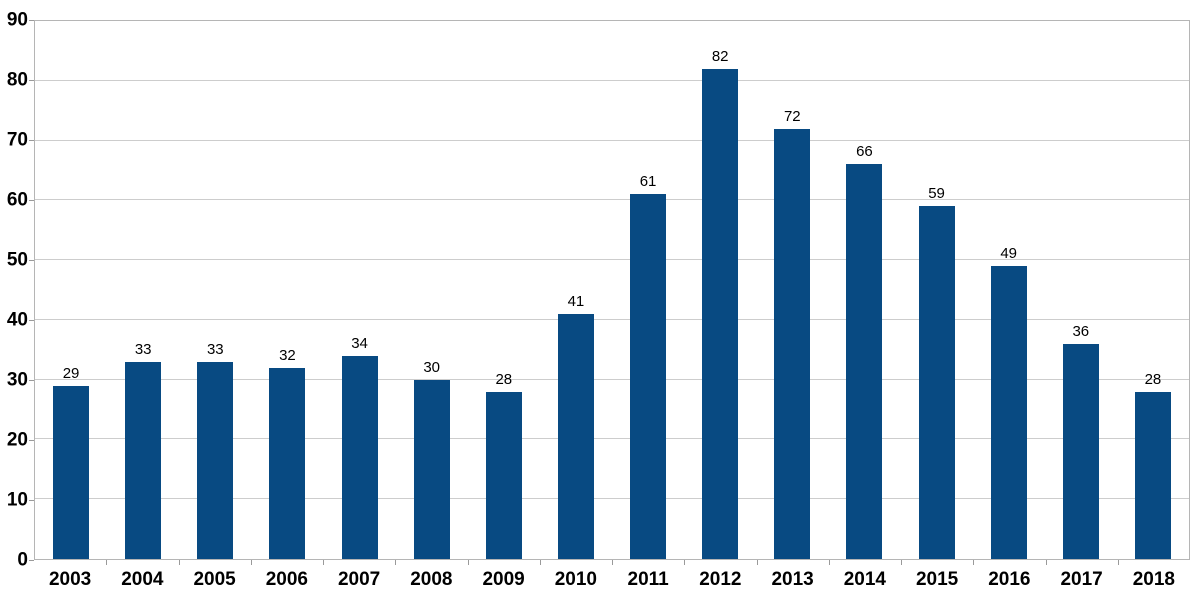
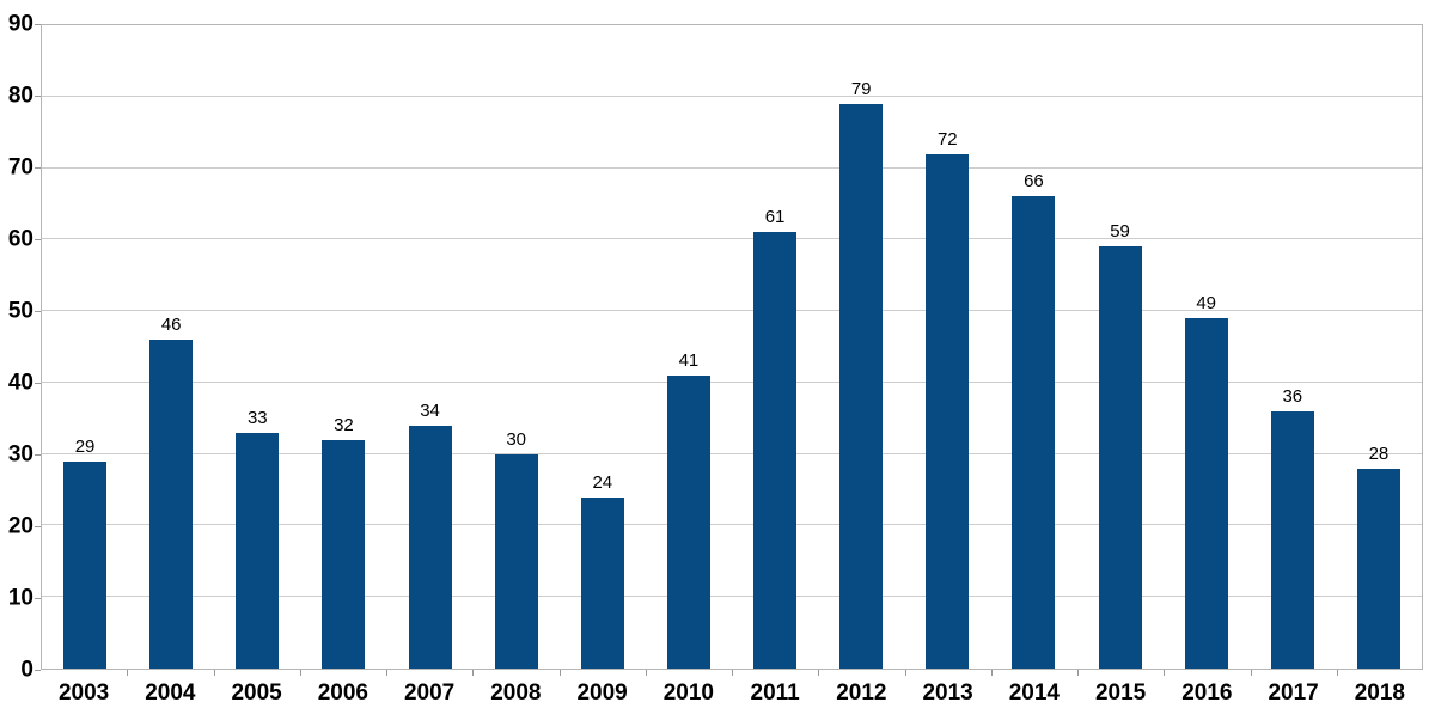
2004: 33 -> 46
2009: 28 -> 24
2012: 82 -> 79
